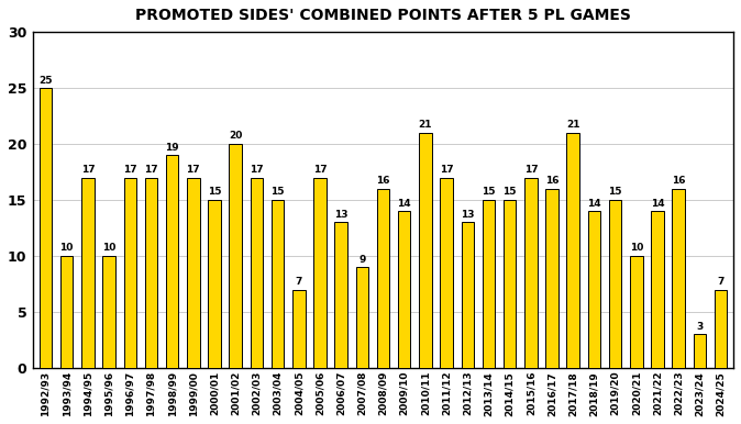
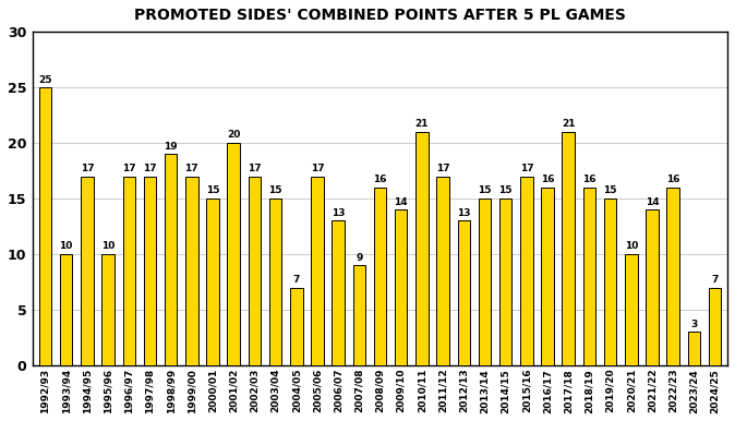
2018/19: 14 -> 16
